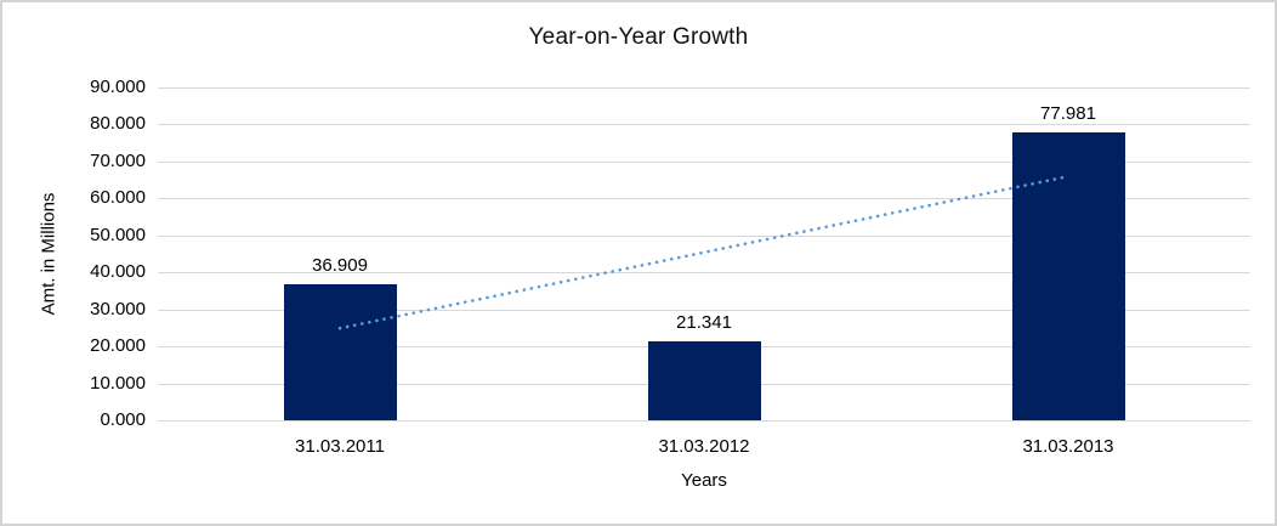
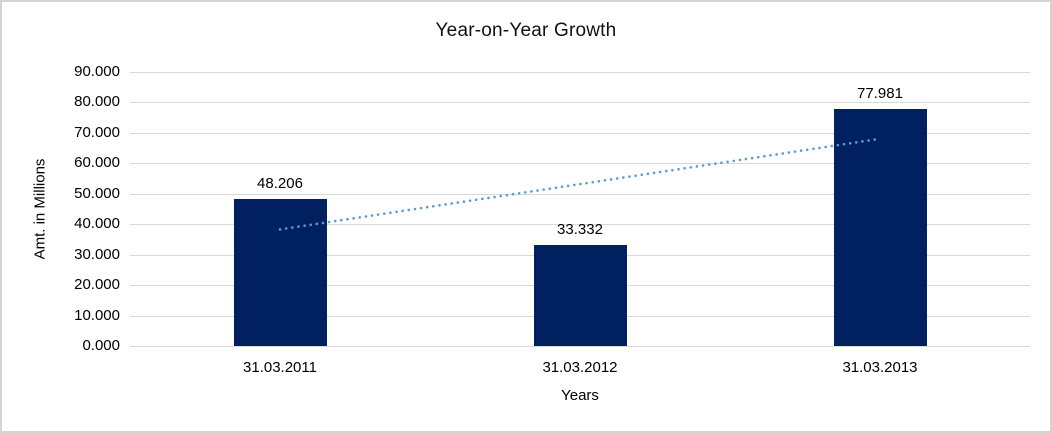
31.03.2011: 36.909 -> 48.206
31.03.2012: 21.341 -> 33.332
